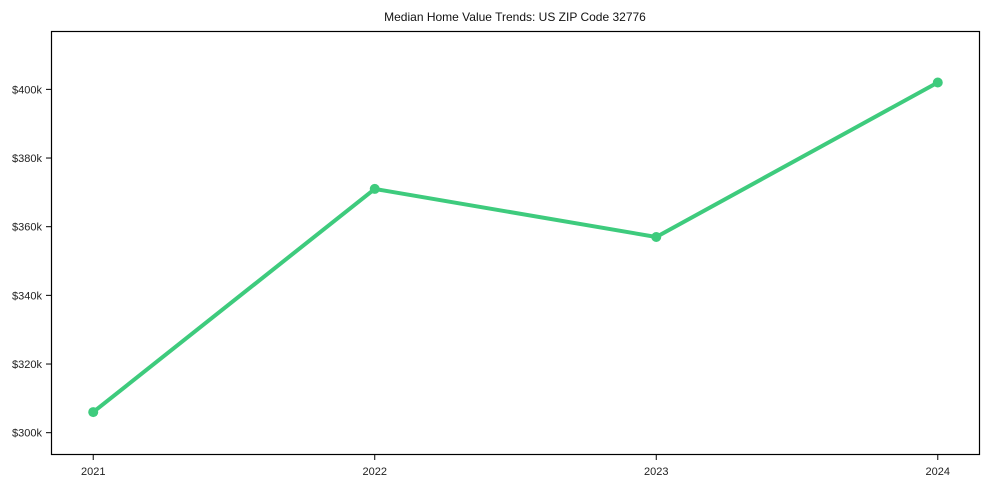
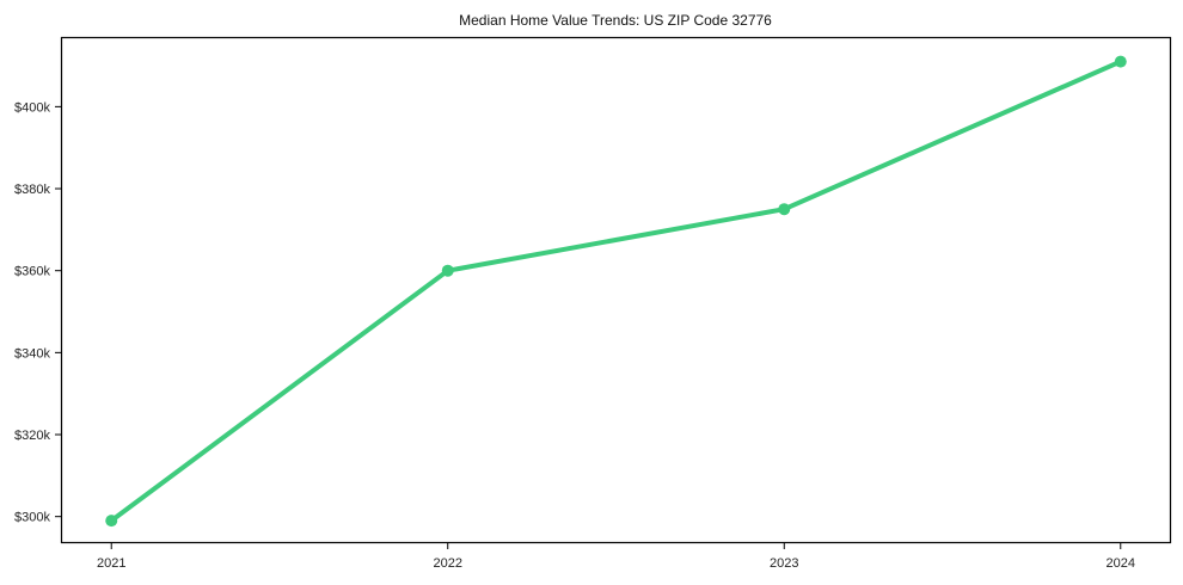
2021: $306k -> $299k
2022: $371k -> $360k
2023: $357k -> $375k
2024: $402k -> $411k
